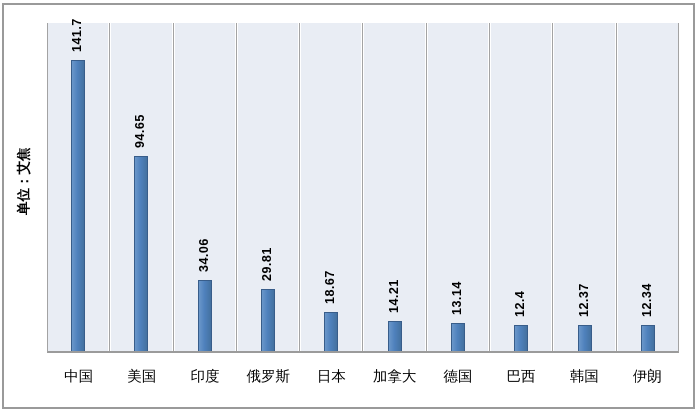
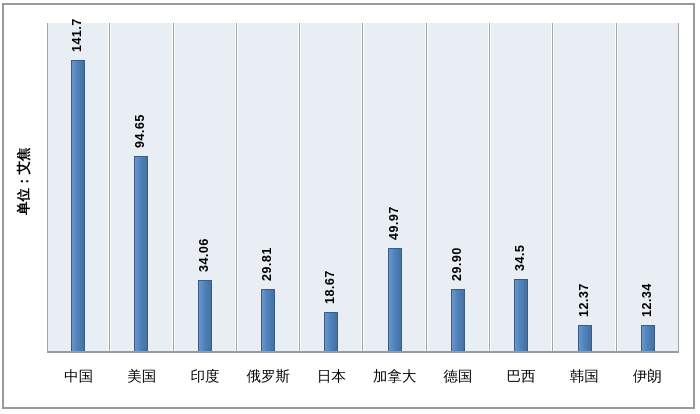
加拿大: 14.21 -> 49.97
德国: 13.14 -> 29.90
巴西: 12.4 -> 34.5
